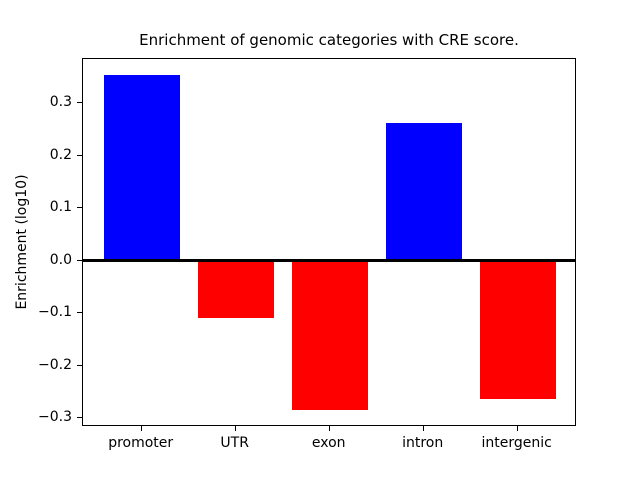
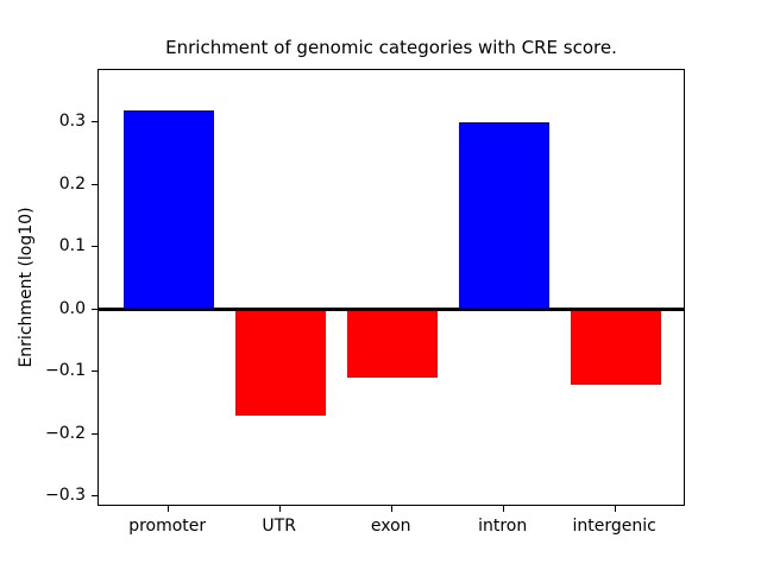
promoter: 0.35 -> 0.32
UTR: -0.11 -> -0.17
exon: -0.28 -> -0.11
intron: 0.26 -> 0.30
intergenic: -0.26 -> -0.12
